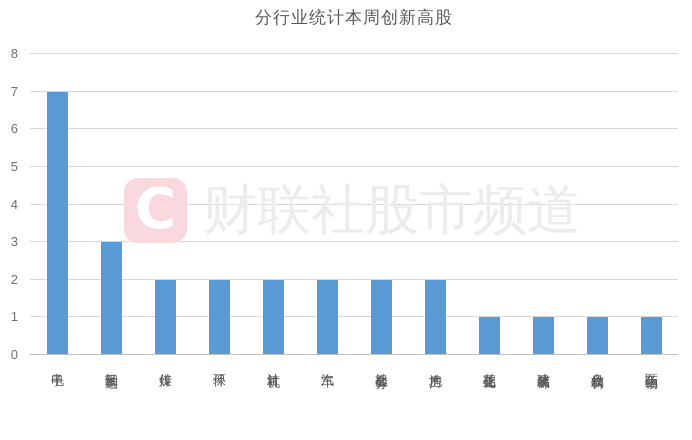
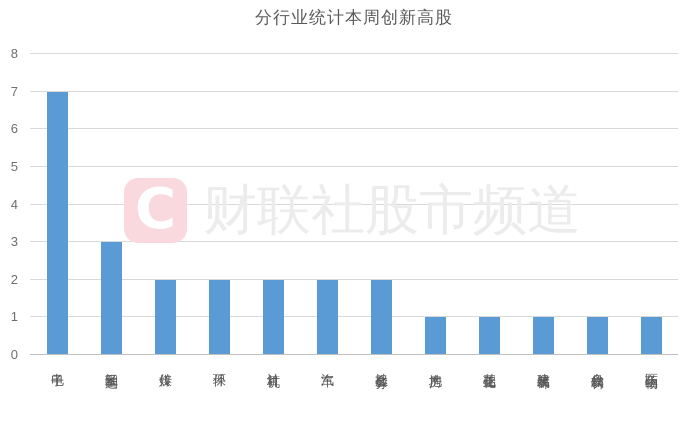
房地产: 2 -> 1
